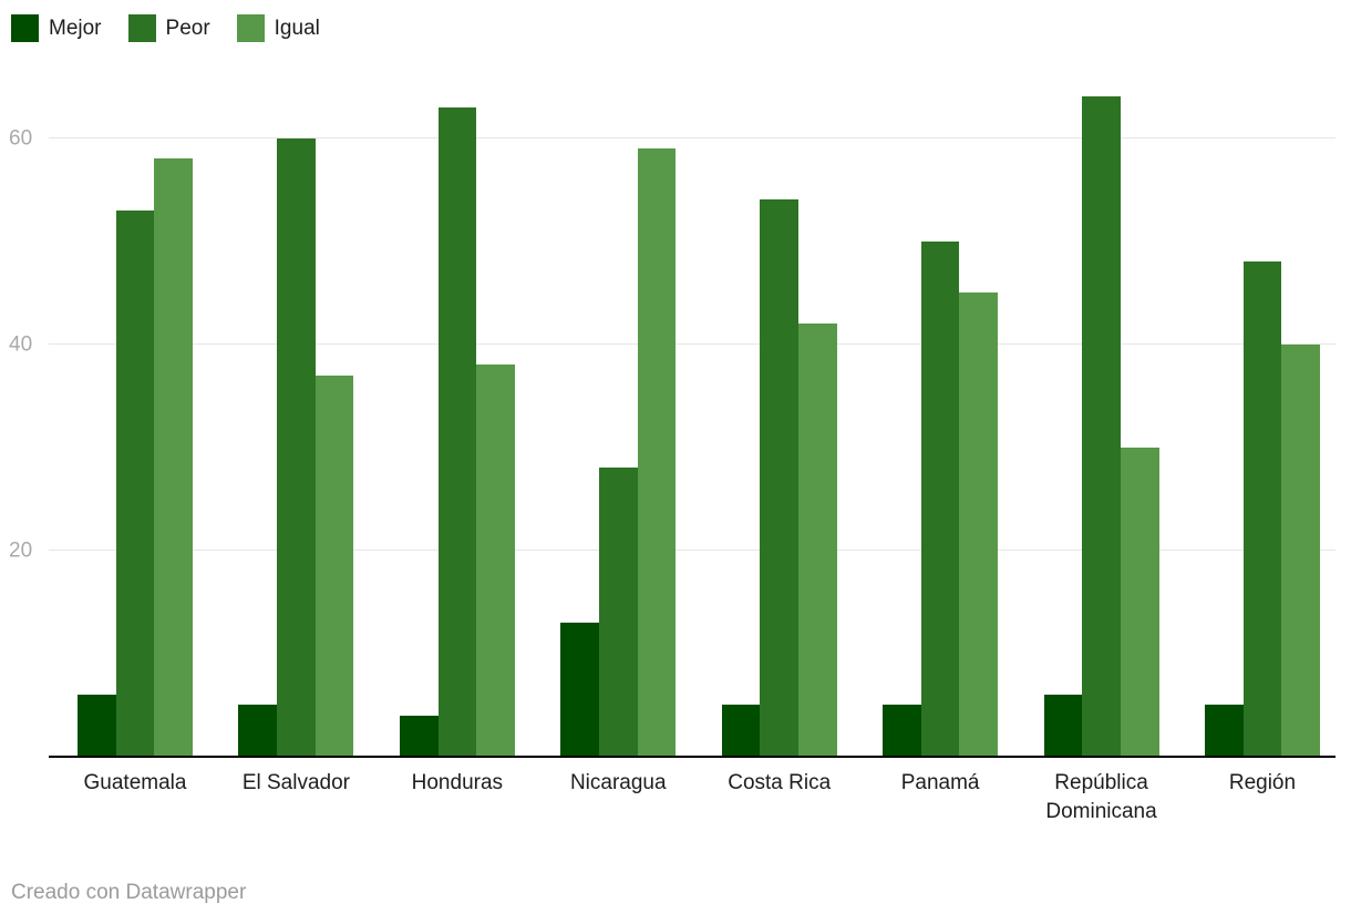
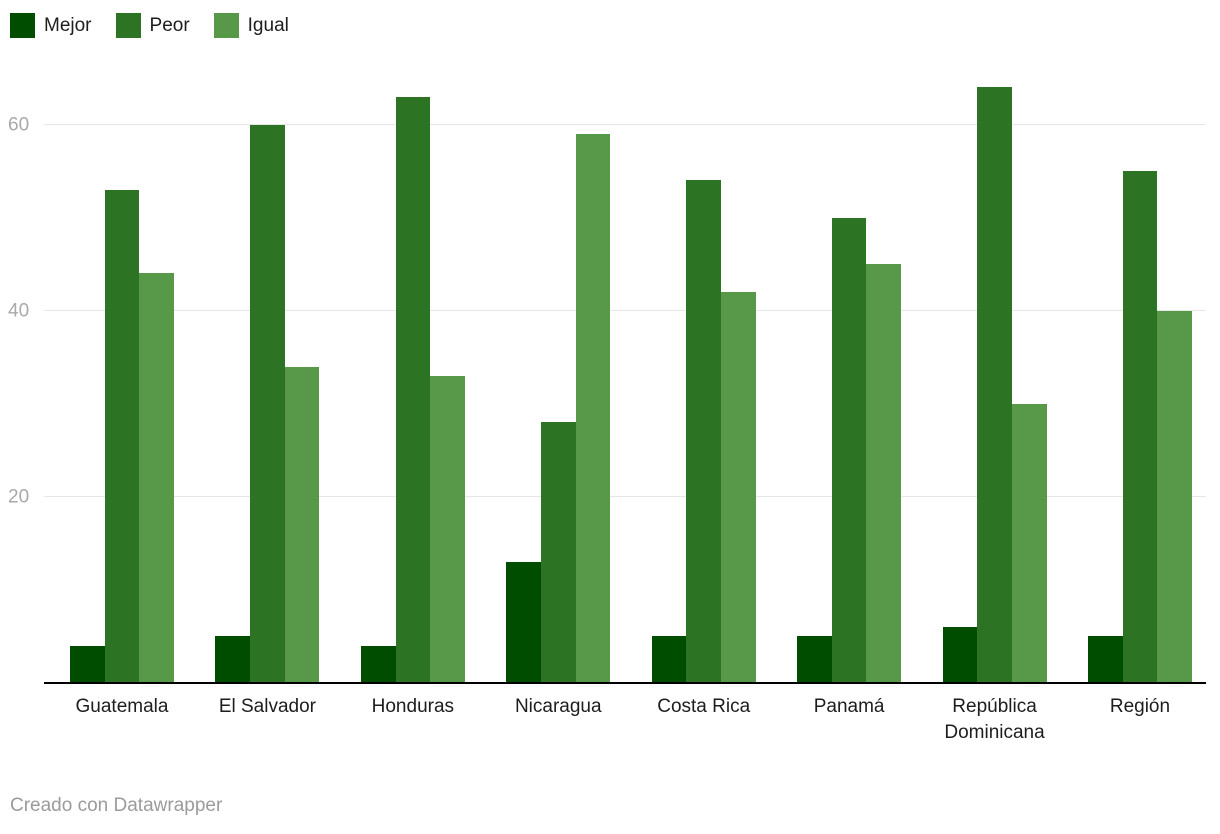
Mejor/Guatemala: 6 -> 4
Igual/Guatemala: 58 -> 44
Igual/El Salvador: 37 -> 34
Igual/Honduras: 38 -> 33
Peor/Región: 48 -> 55
